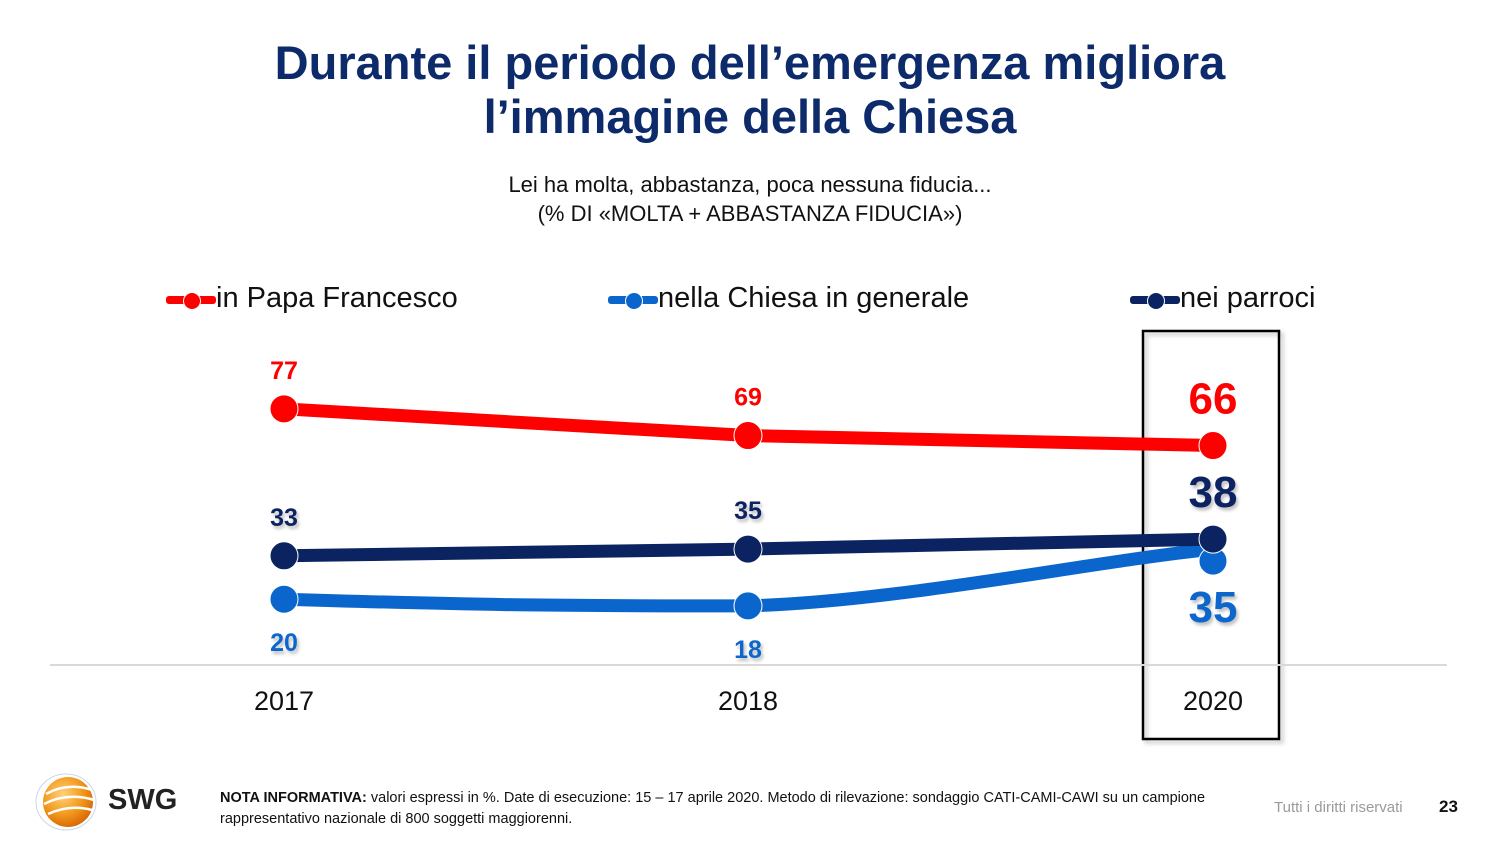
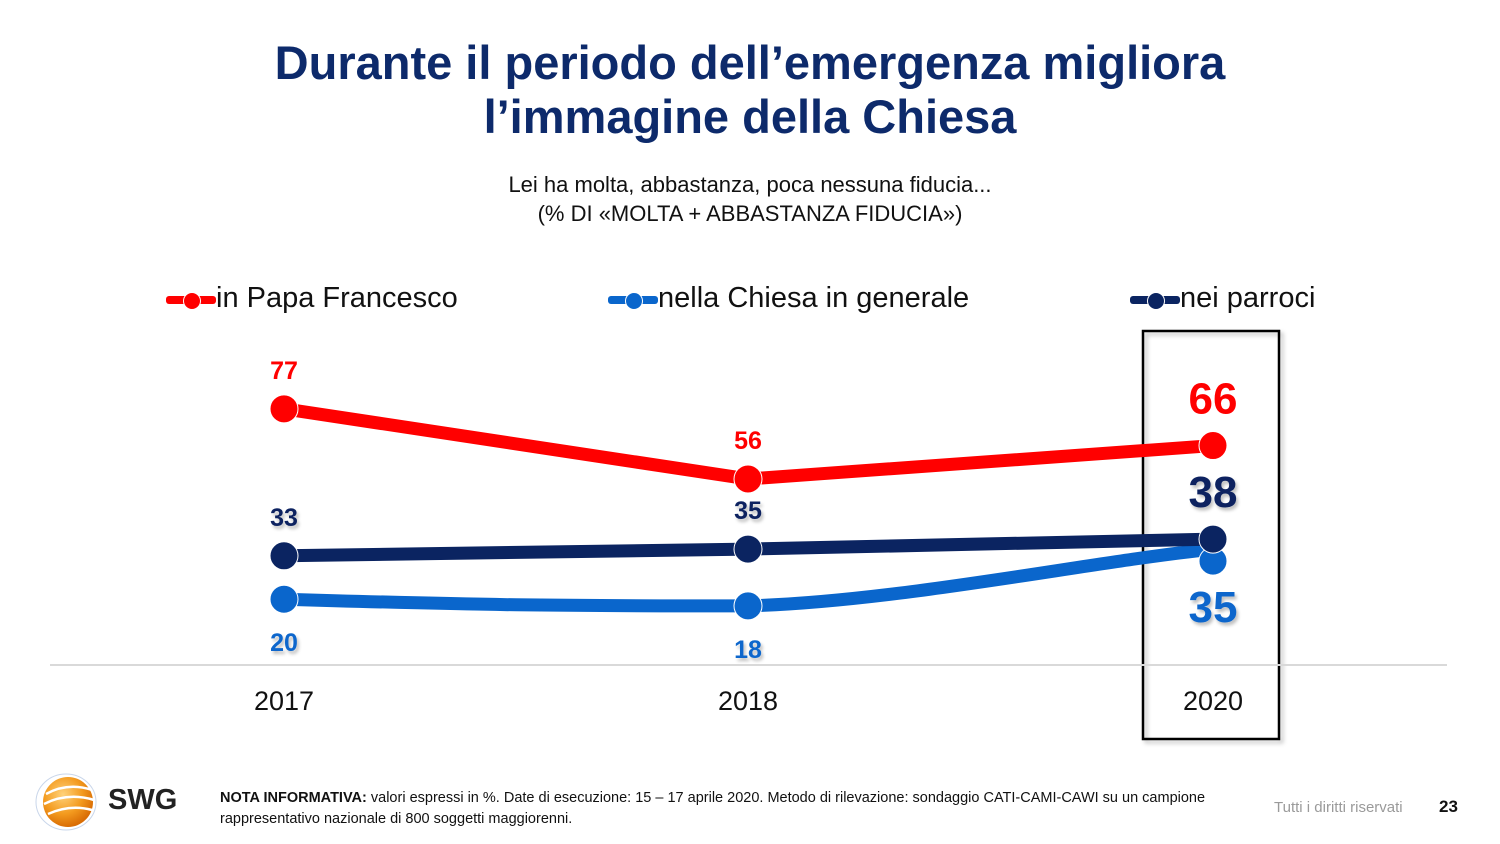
in Papa Francesco/2018: 69 -> 56
